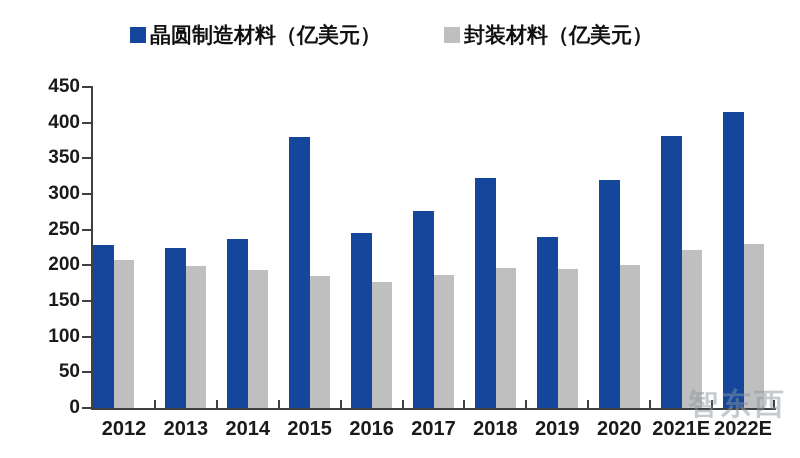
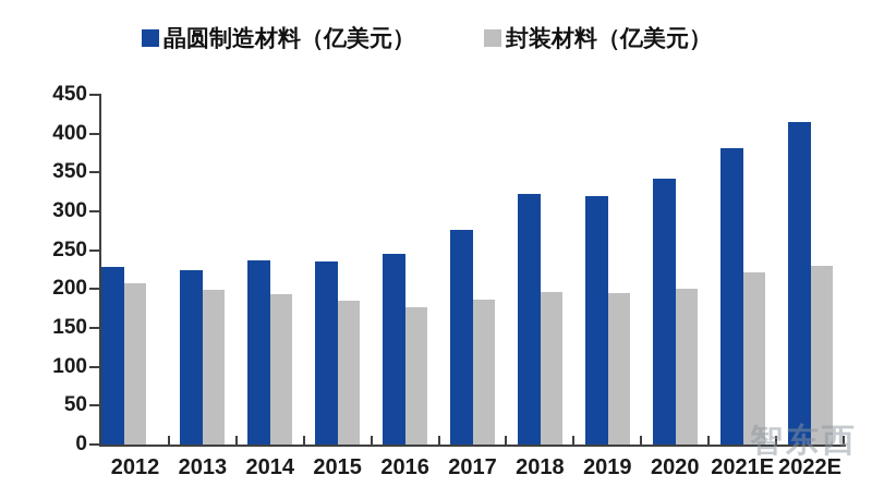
晶圆制造材料（亿美元）/2015: 380 -> 240
晶圆制造材料（亿美元）/2019: 240 -> 320
晶圆制造材料（亿美元）/2020: 320 -> 340
